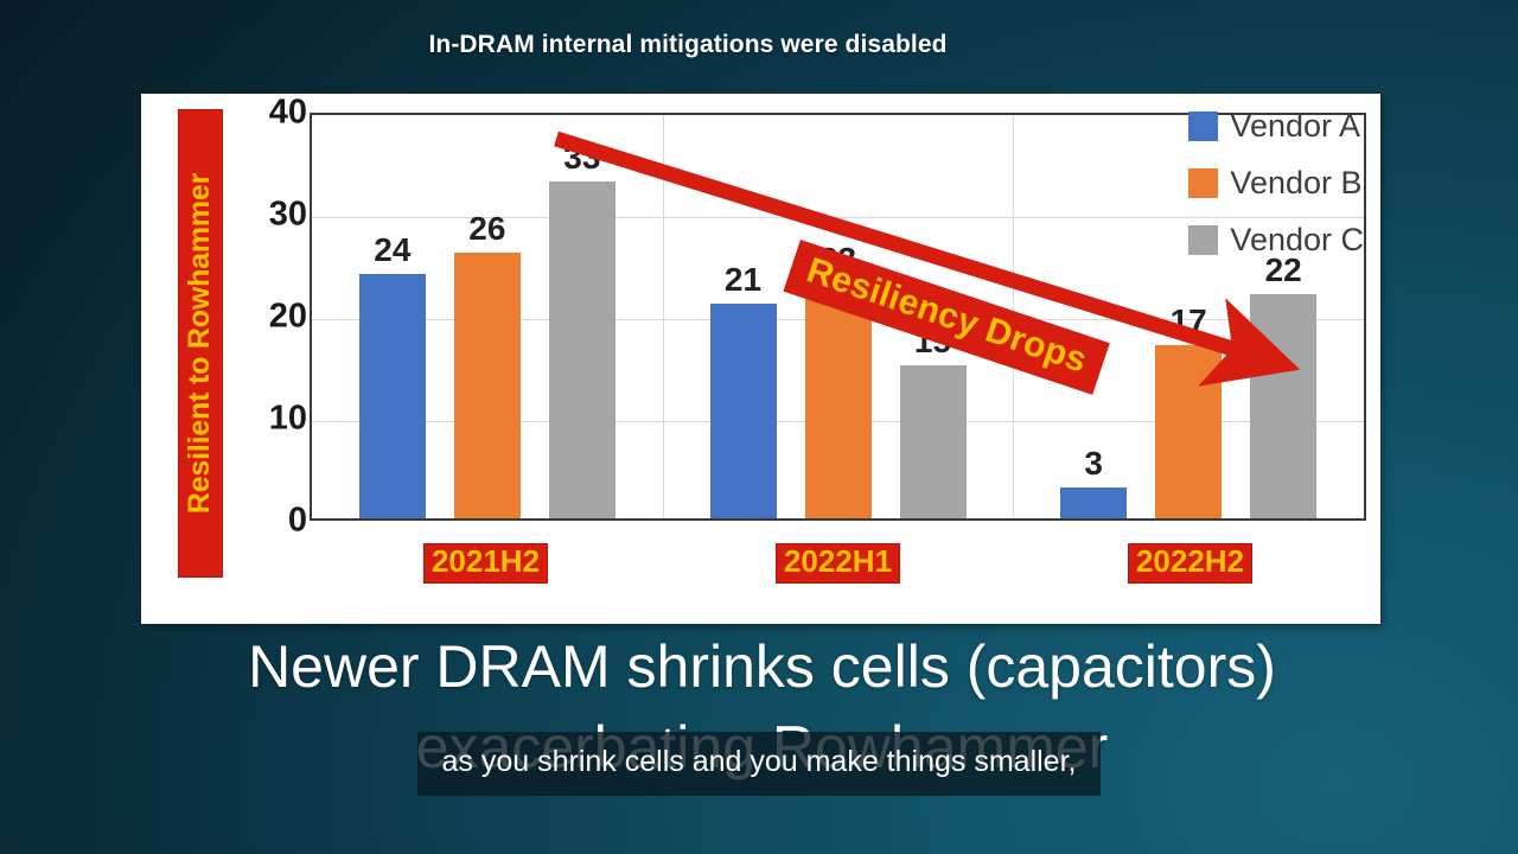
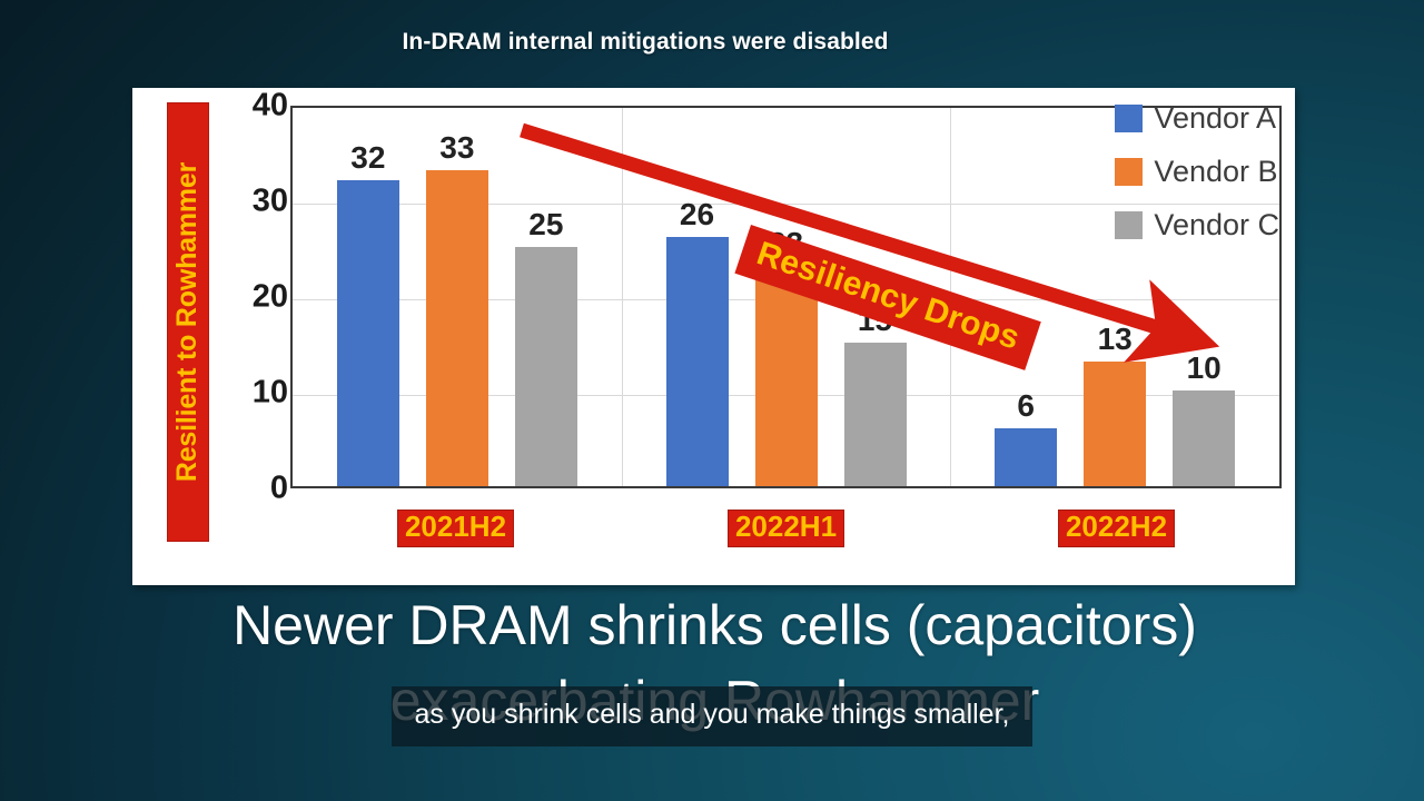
Vendor A/2021H2: 24 -> 32
Vendor B/2021H2: 26 -> 33
Vendor C/2021H2: 33 -> 25
Vendor A/2022H1: 21 -> 26
Vendor A/2022H2: 3 -> 6
Vendor B/2022H2: 17 -> 13
Vendor C/2022H2: 22 -> 10
